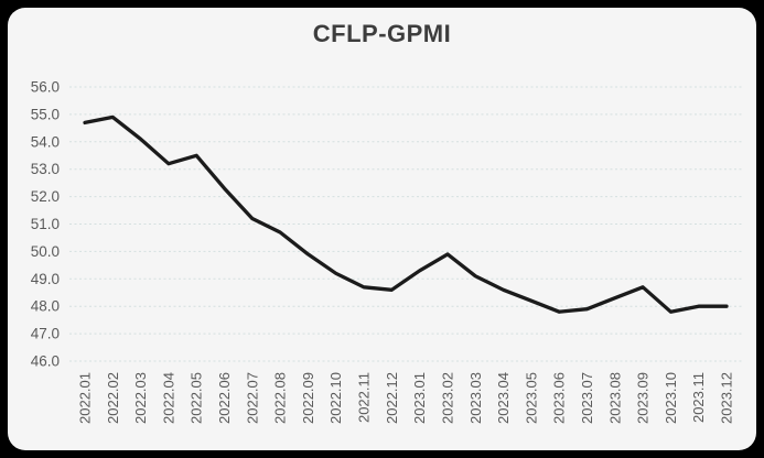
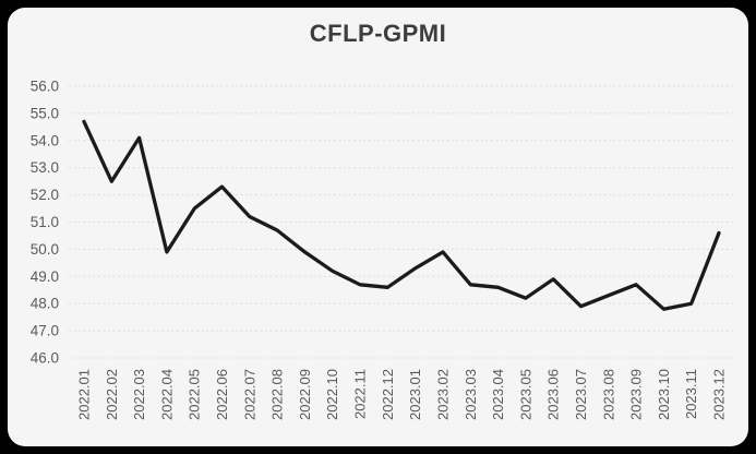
2022.02: 54.9 -> 52.5
2022.04: 53.2 -> 49.9
2022.05: 53.5 -> 51.5
2023.03: 49.1 -> 48.7
2023.06: 47.8 -> 48.9
2023.12: 48.0 -> 50.6
